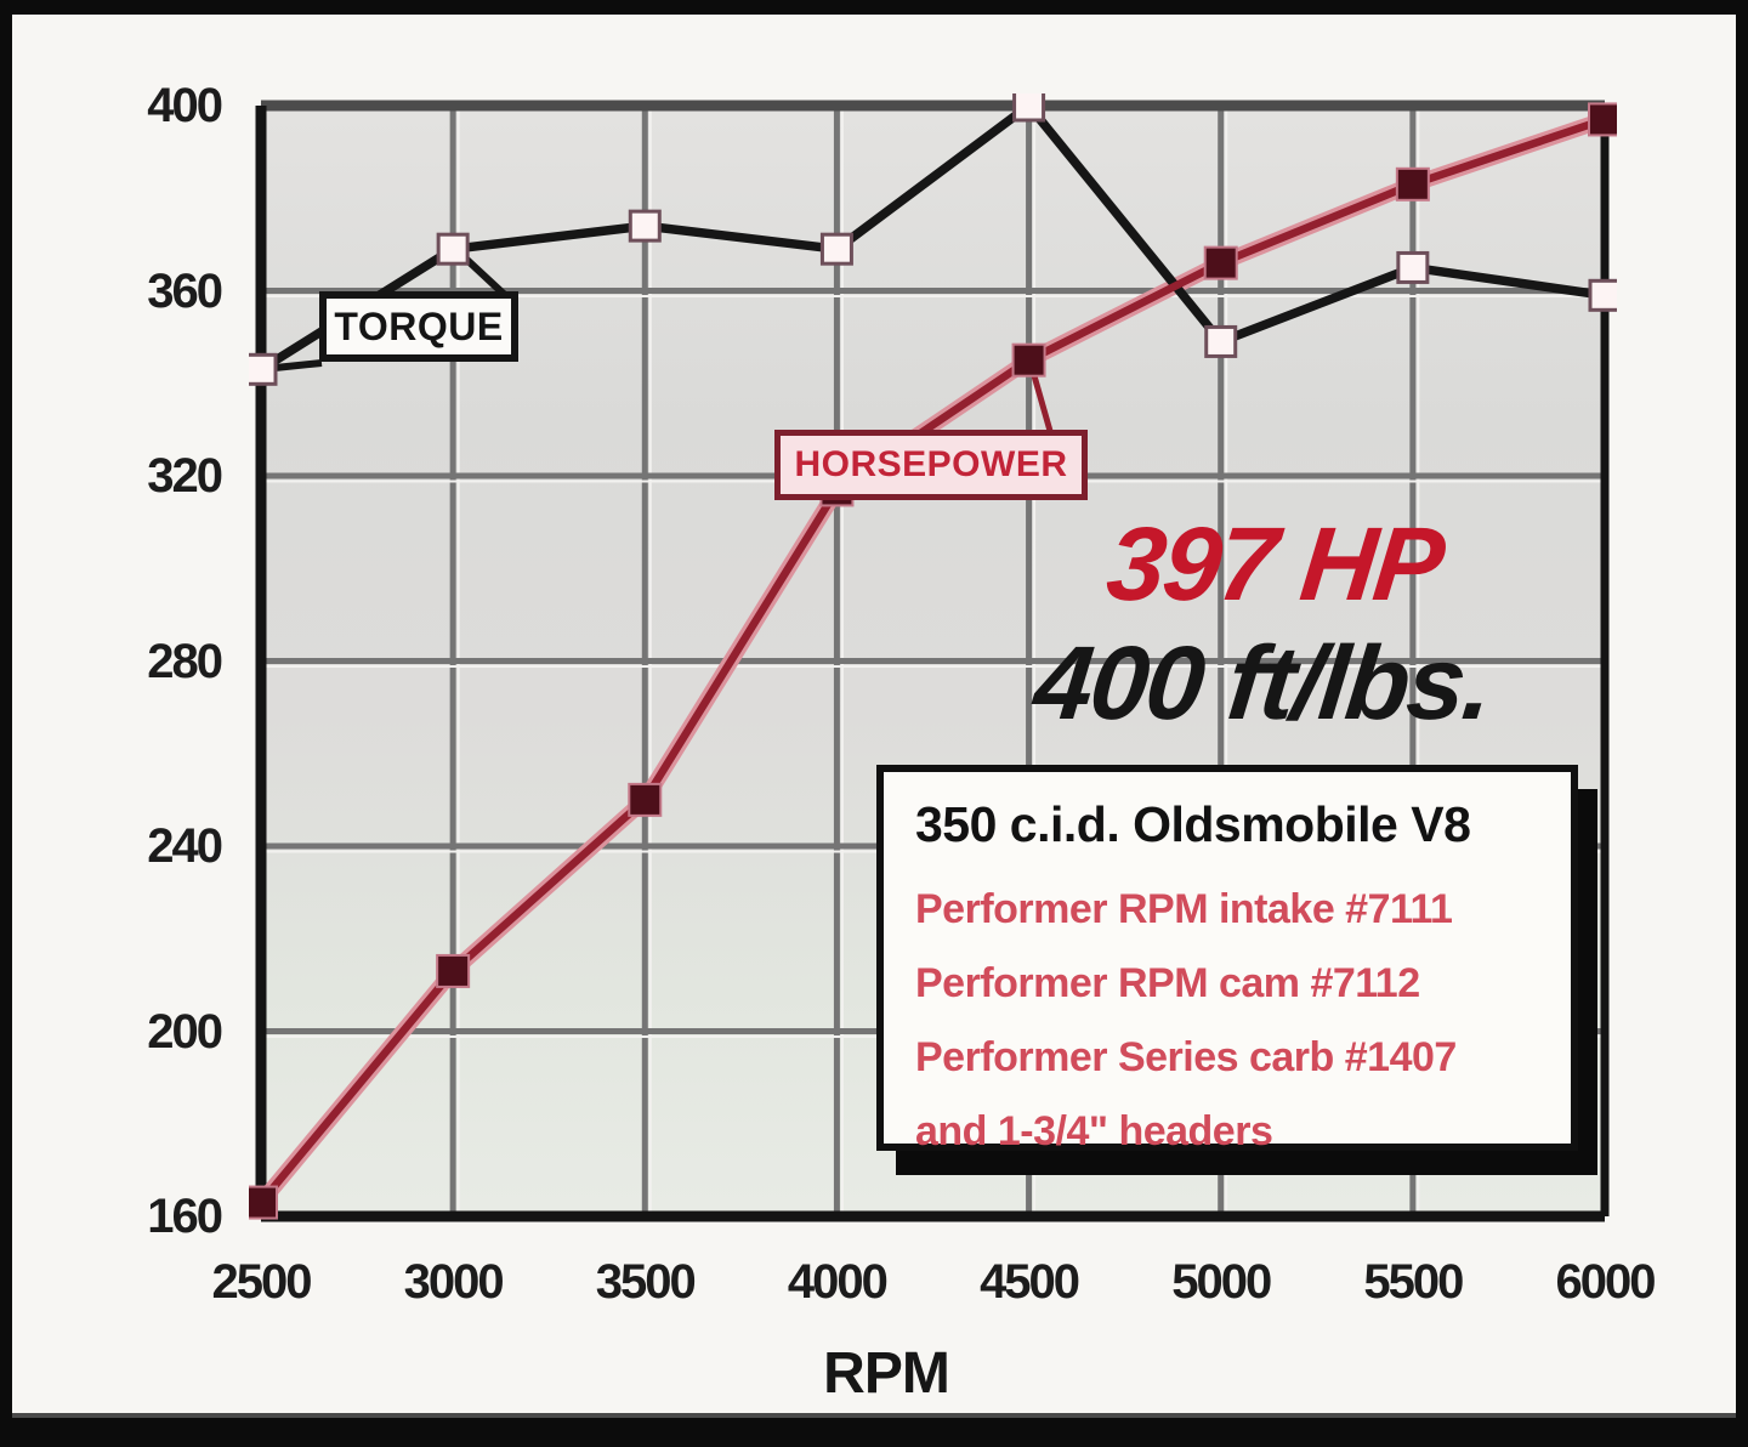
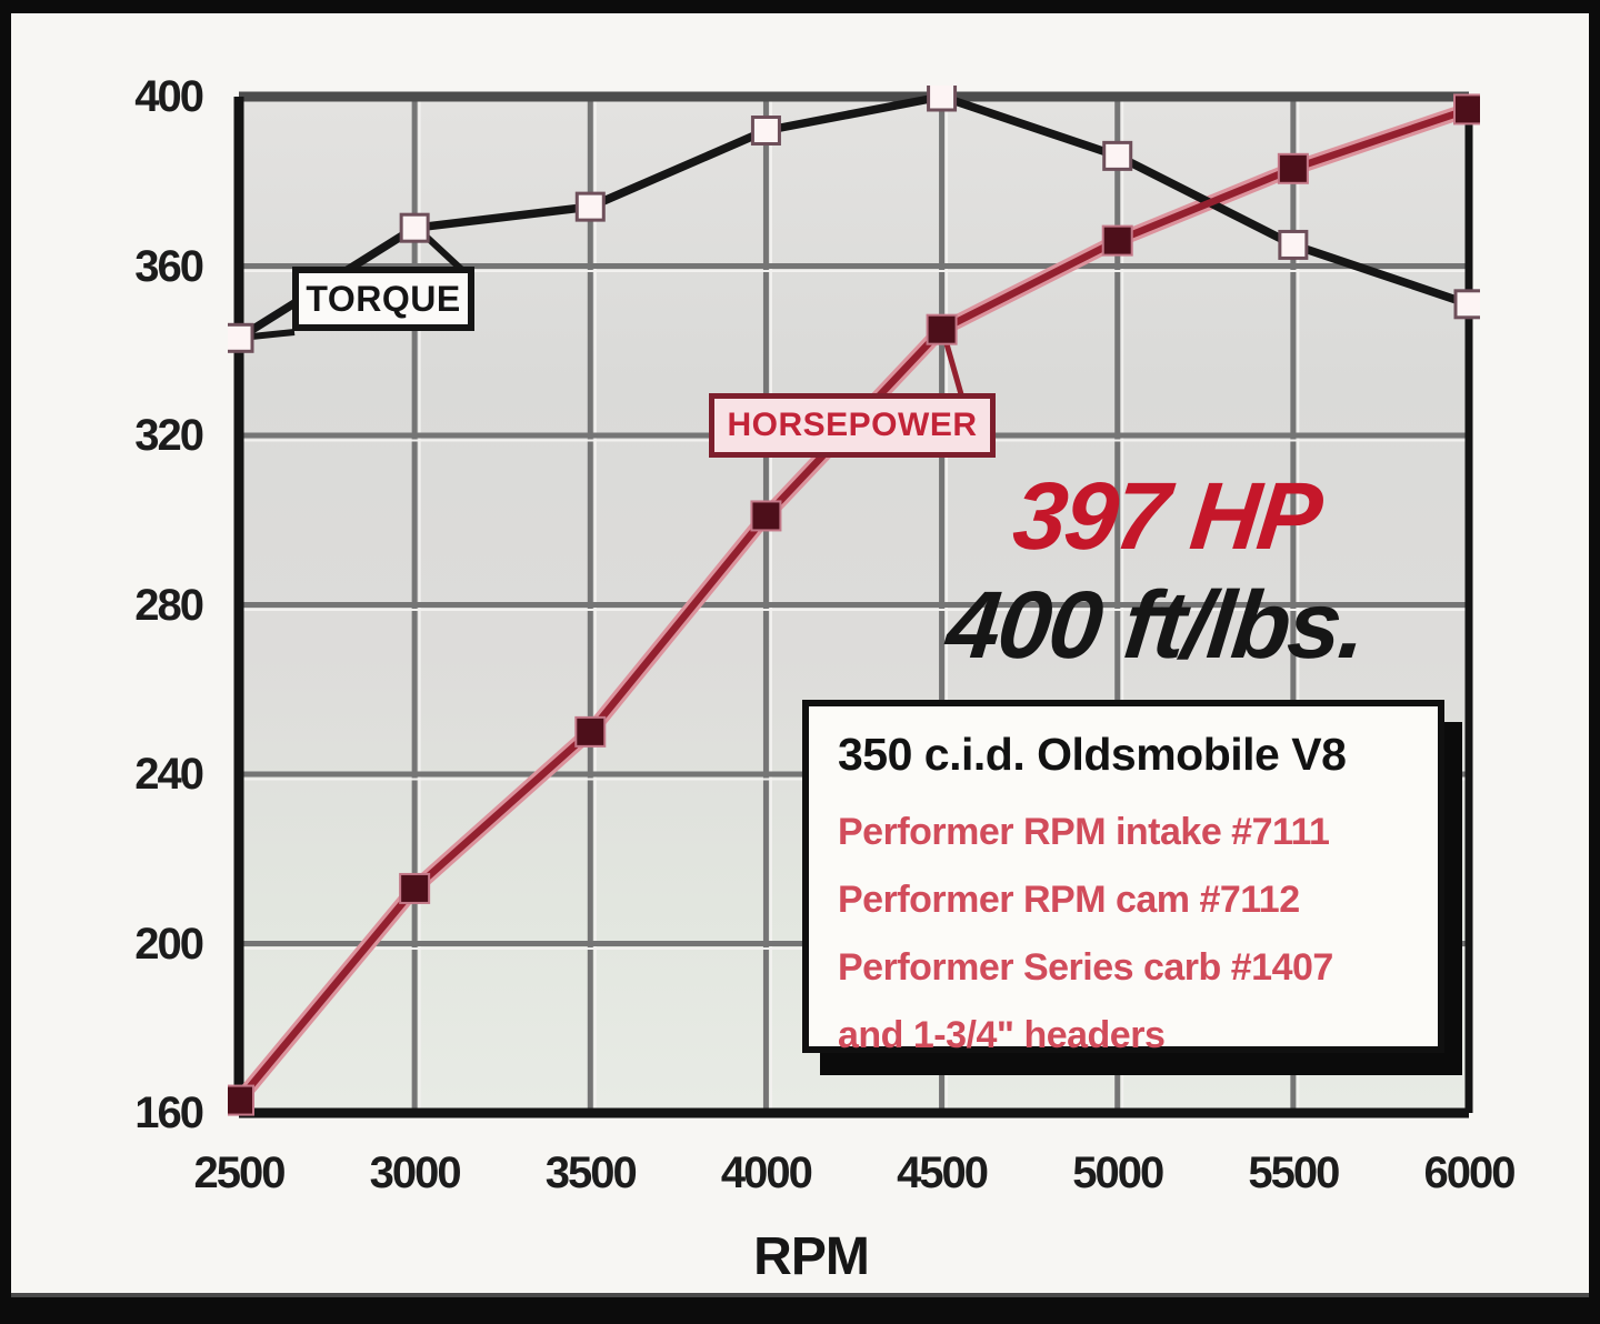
TORQUE/4000: 369 -> 392
HORSEPOWER/4000: 317 -> 301
TORQUE/5000: 349 -> 386
TORQUE/6000: 359 -> 351
